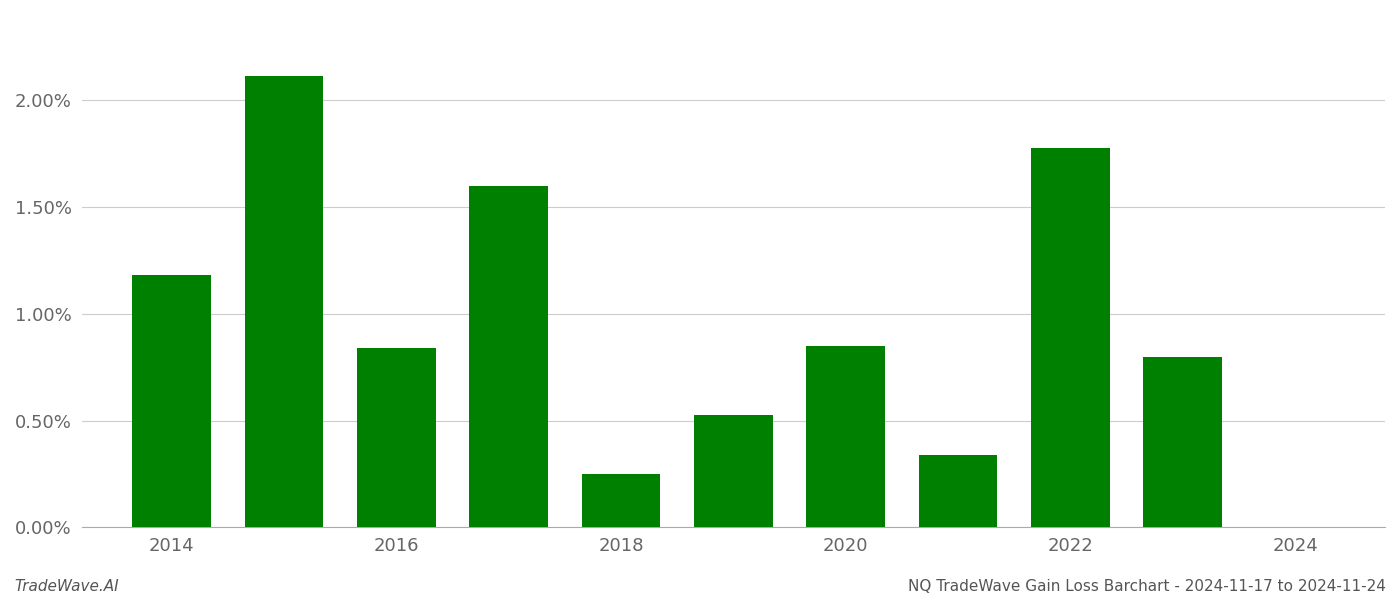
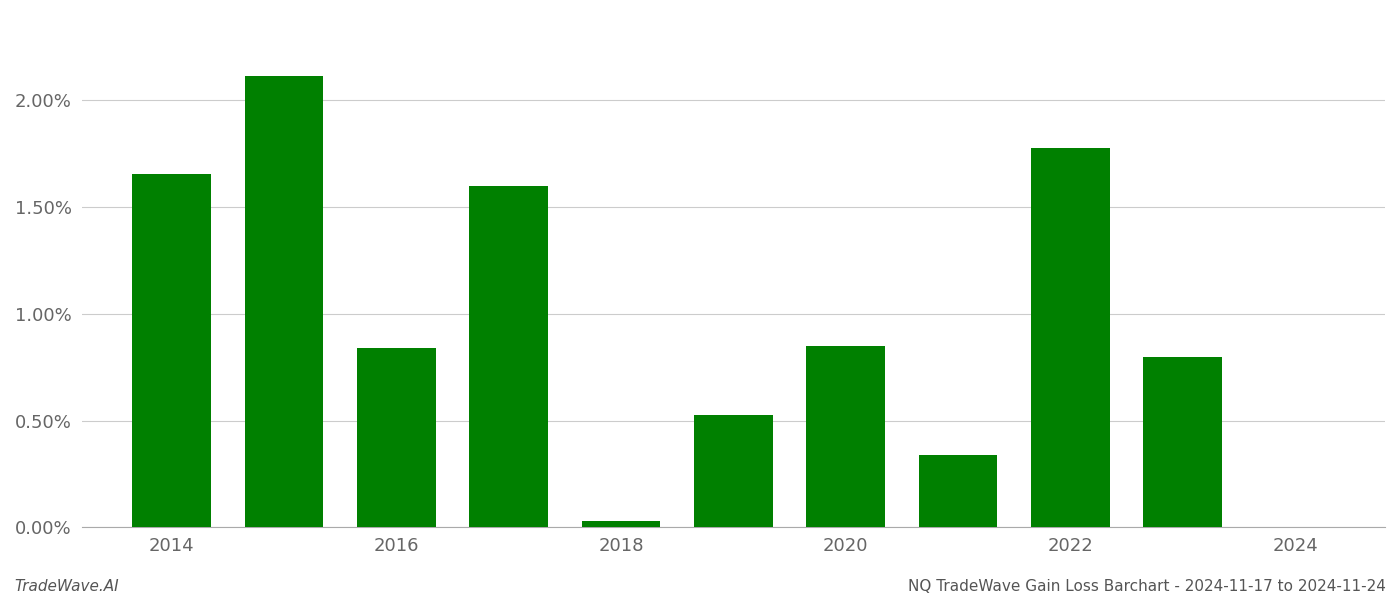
2014: 1.180% -> 1.655%
2018: 0.250% -> 0.030%
